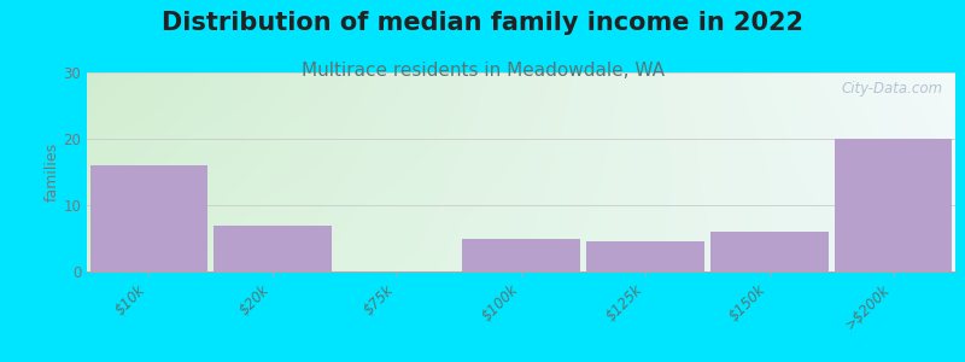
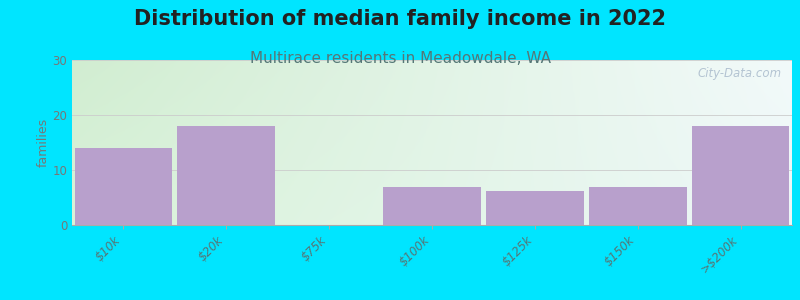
$10k: 16.0 -> 14.0
$20k: 7.0 -> 18.0
$100k: 5.0 -> 7.0
$125k: 4.5 -> 6.2
$150k: 6.0 -> 7.0
>$200k: 20.0 -> 18.0
